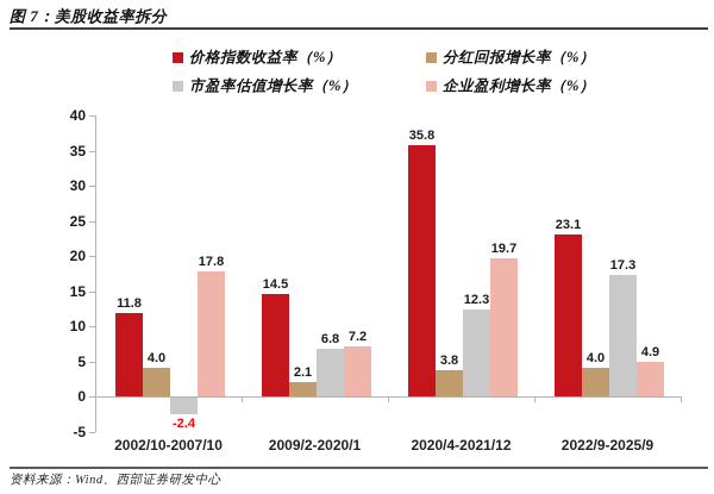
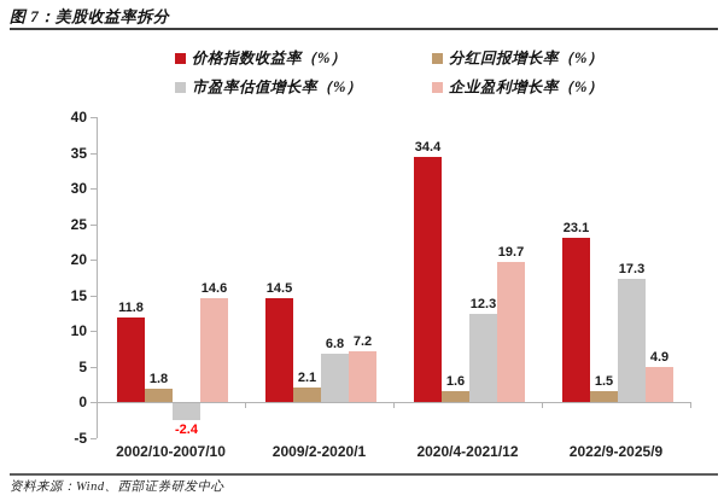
分红回报增长率（%）/2002/10-2007/10: 4.0 -> 1.8
企业盈利增长率（%）/2002/10-2007/10: 17.8 -> 14.6
价格指数收益率（%）/2020/4-2021/12: 35.8 -> 34.4
分红回报增长率（%）/2020/4-2021/12: 3.8 -> 1.6
分红回报增长率（%）/2022/9-2025/9: 4.0 -> 1.5
